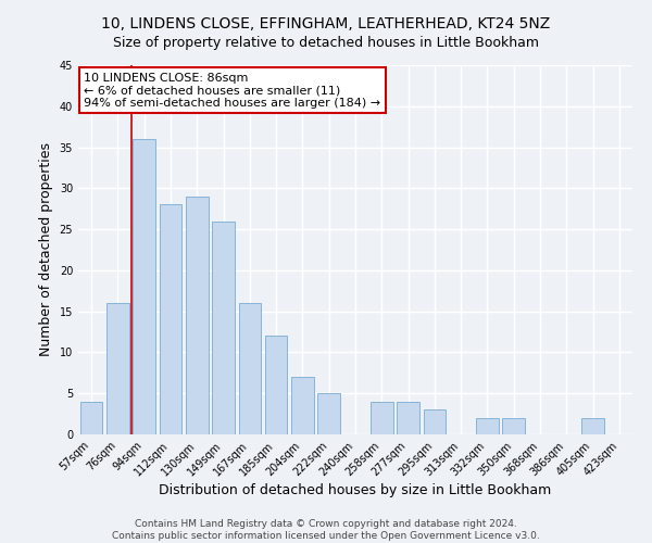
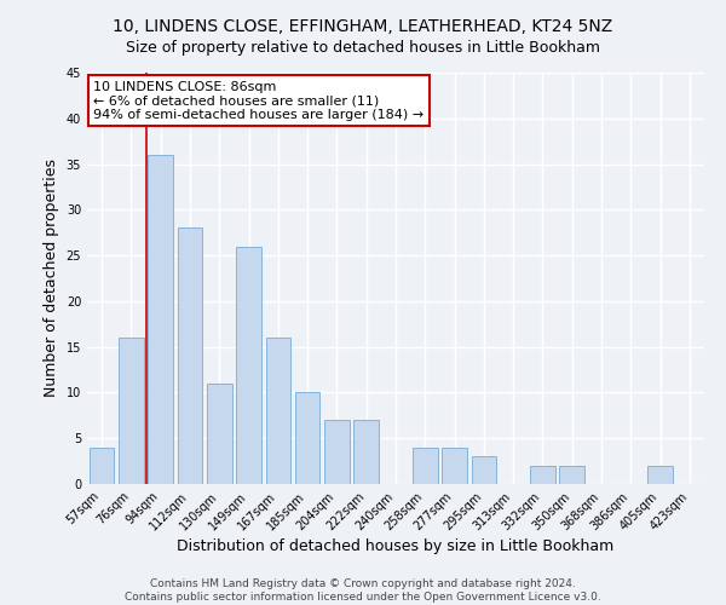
130sqm: 29 -> 11
185sqm: 12 -> 10
222sqm: 5 -> 7
